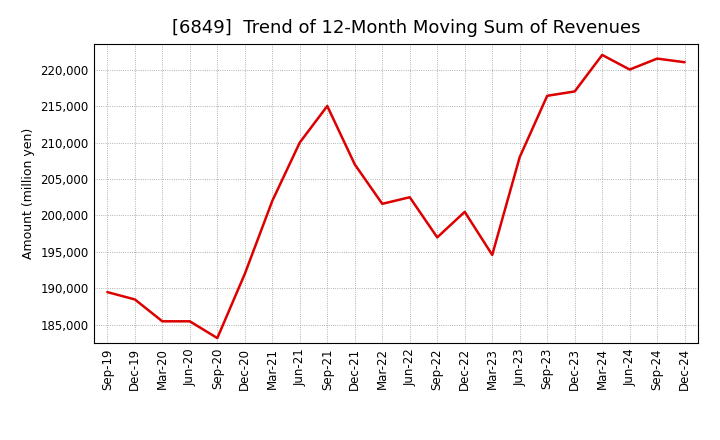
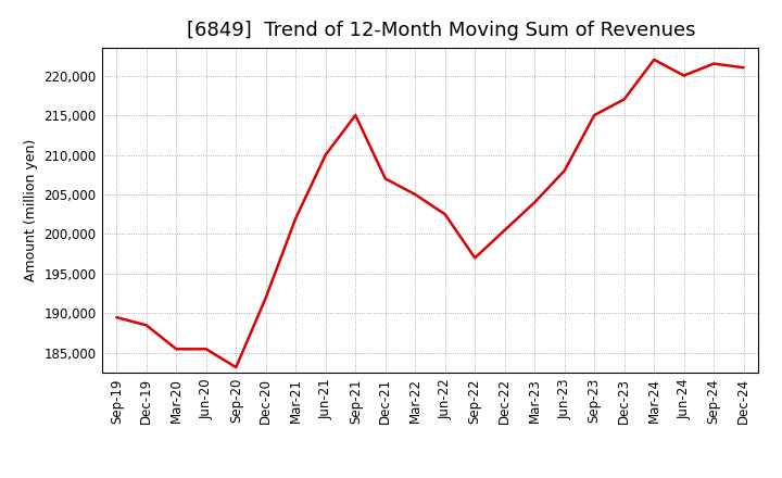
Mar-22: 201,600 -> 205,000
Mar-23: 194,600 -> 204,000
Sep-23: 216,400 -> 215,000
